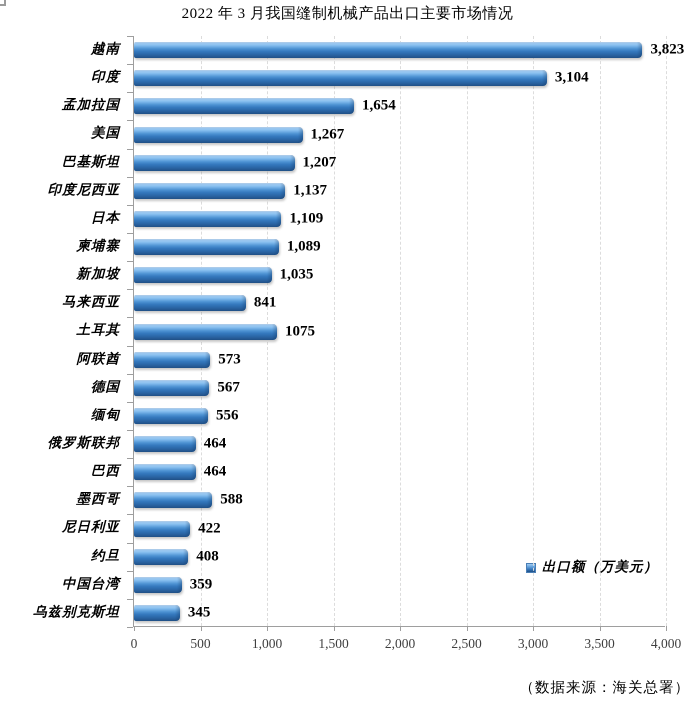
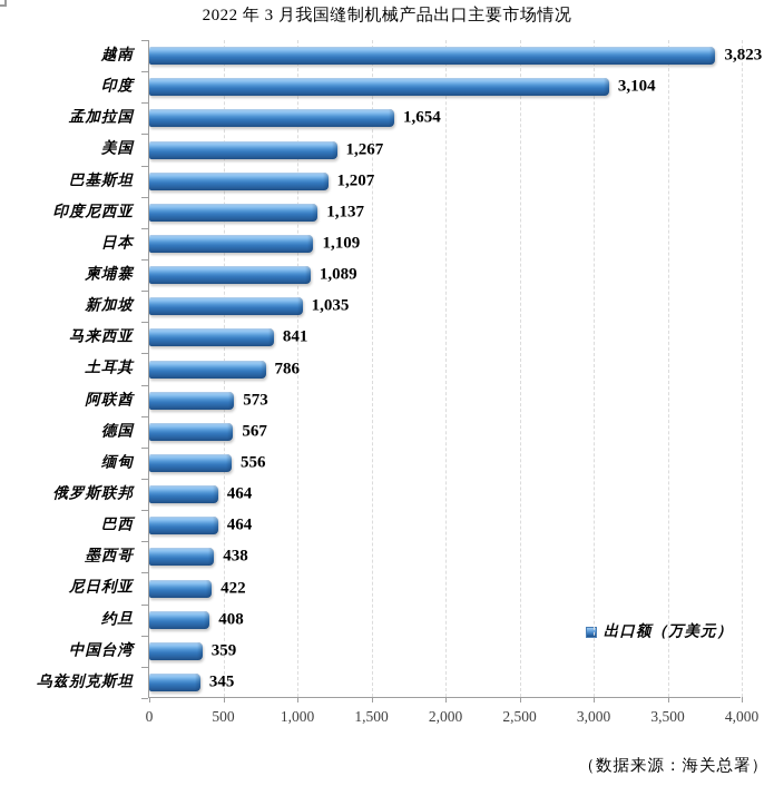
土耳其: 1075 -> 786
墨西哥: 588 -> 438
